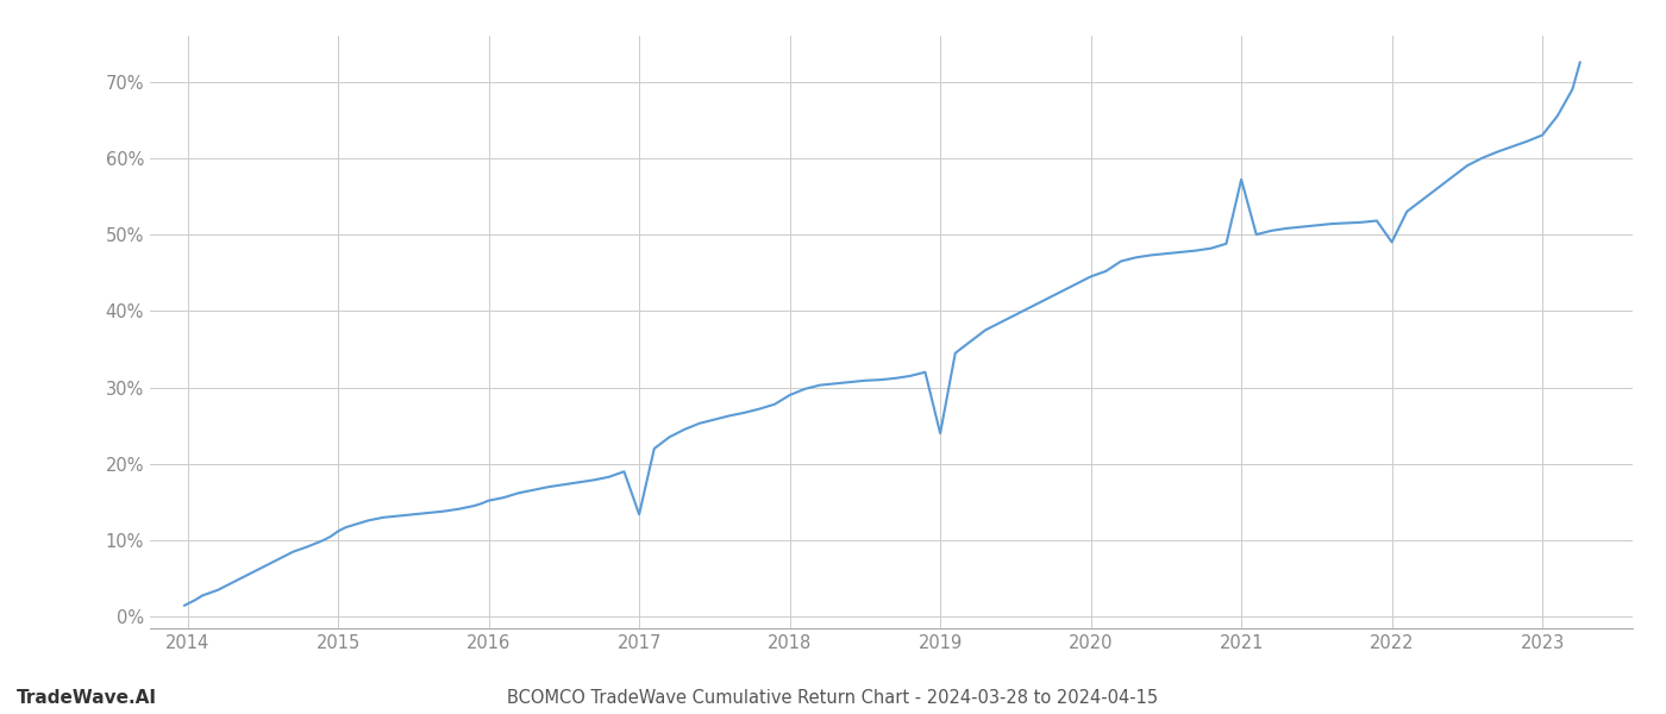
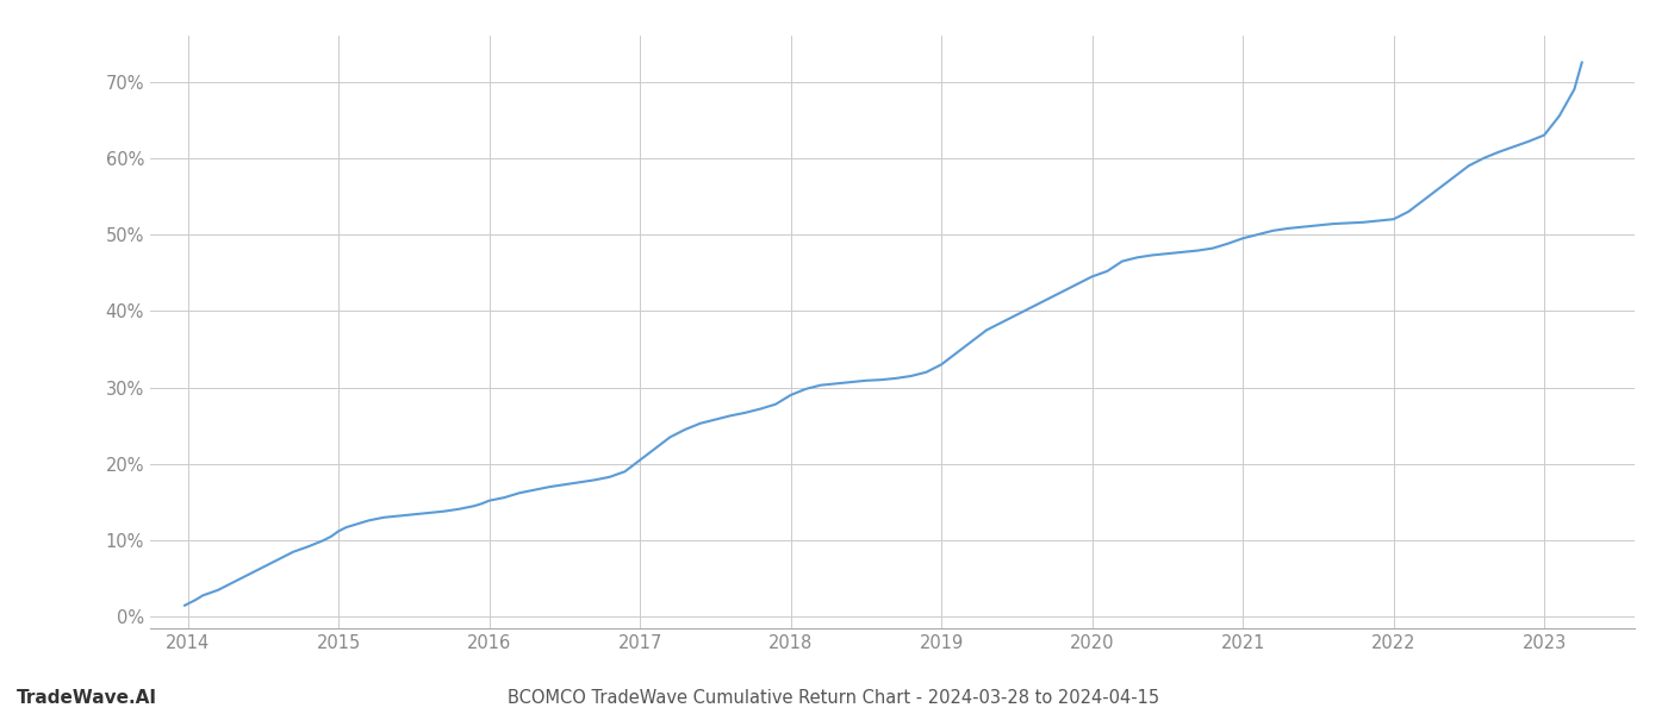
2017: 13.4% -> 20.5%
2019: 24.0% -> 33.0%
2021: 57.2% -> 49.5%
2022: 49.0% -> 52.0%
